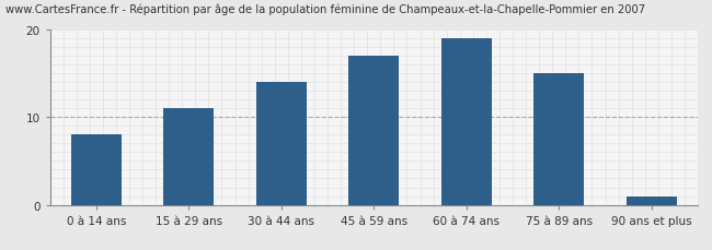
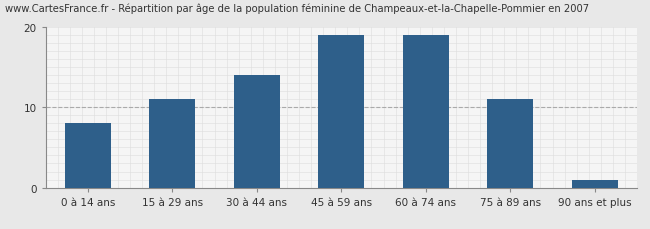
45 à 59 ans: 17 -> 19
75 à 89 ans: 15 -> 11
